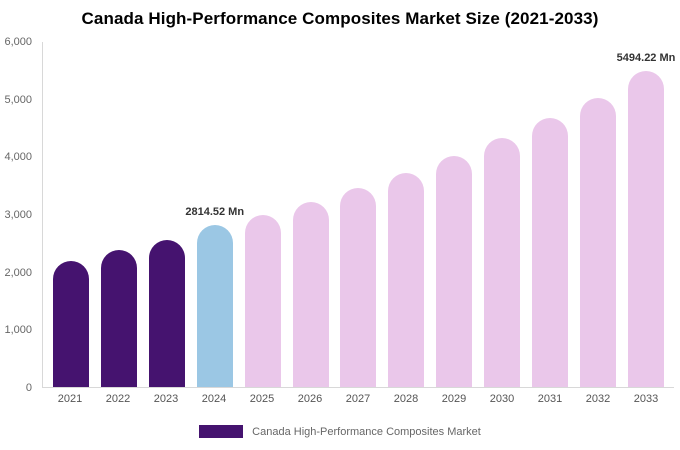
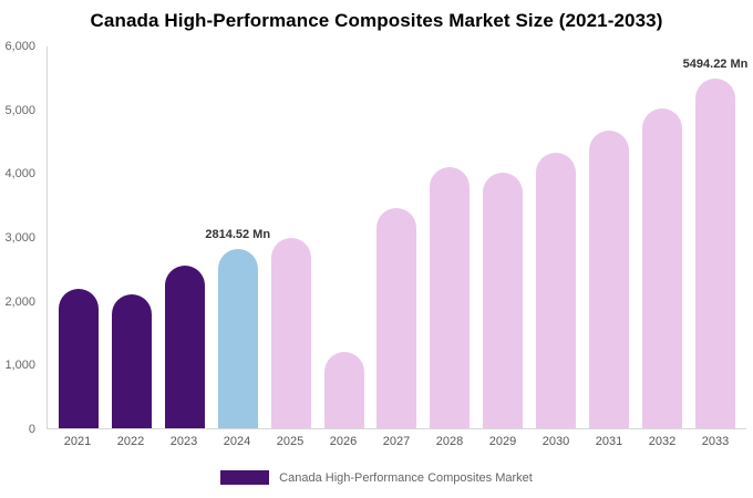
2022: 2400 -> 2100
2026: 3200 -> 1200
2028: 3700 -> 4100
